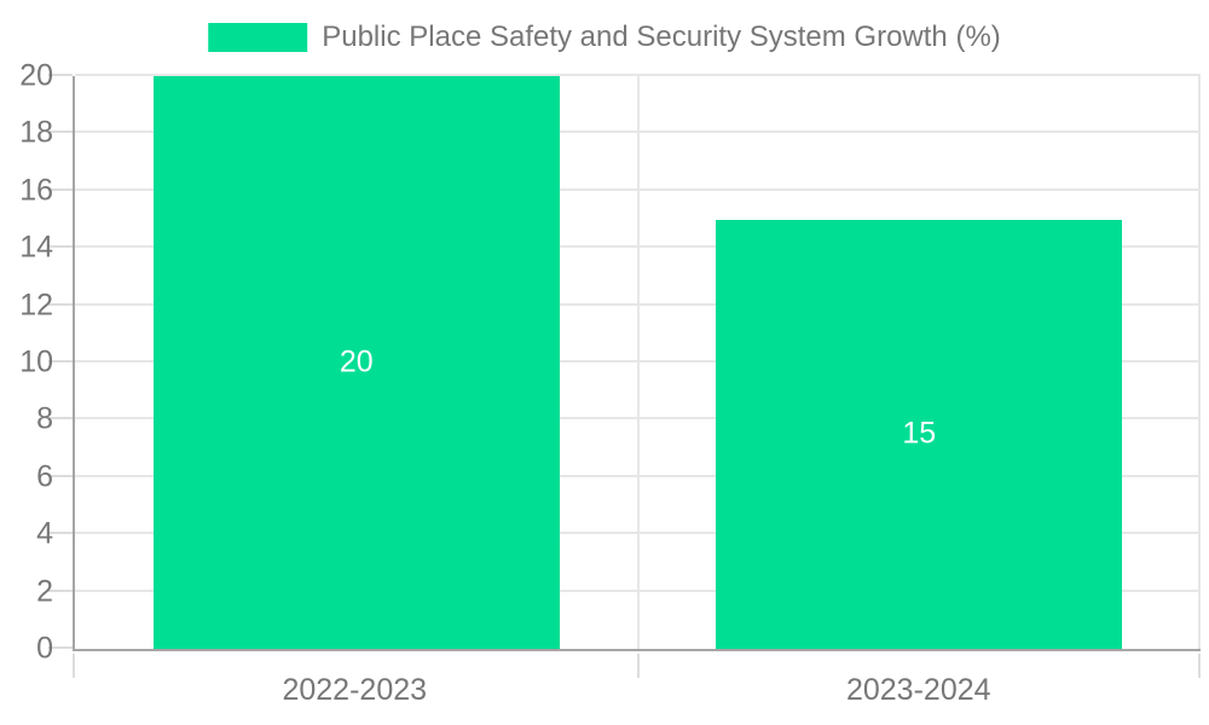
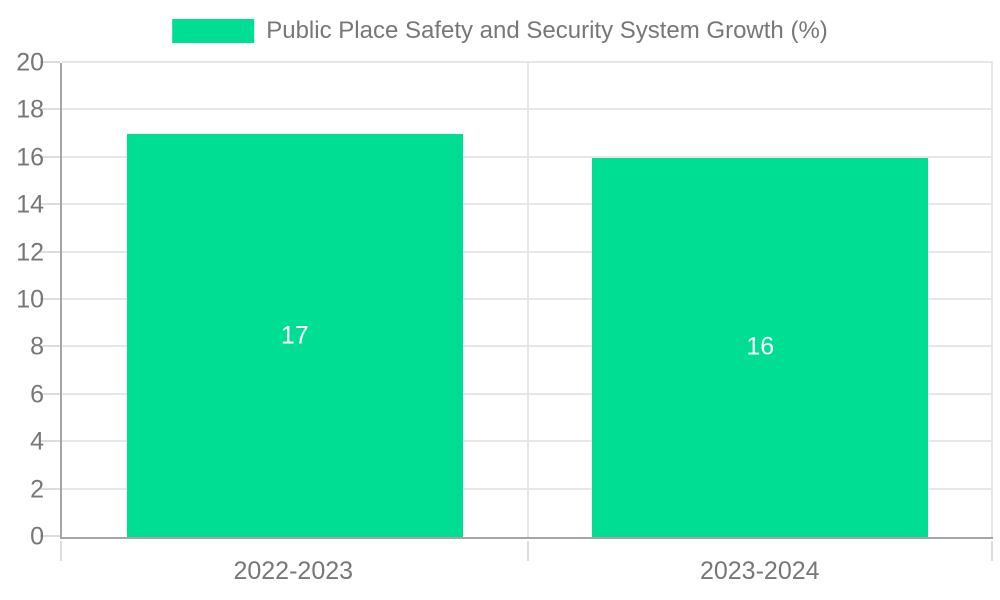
2022-2023: 20 -> 17
2023-2024: 15 -> 16
